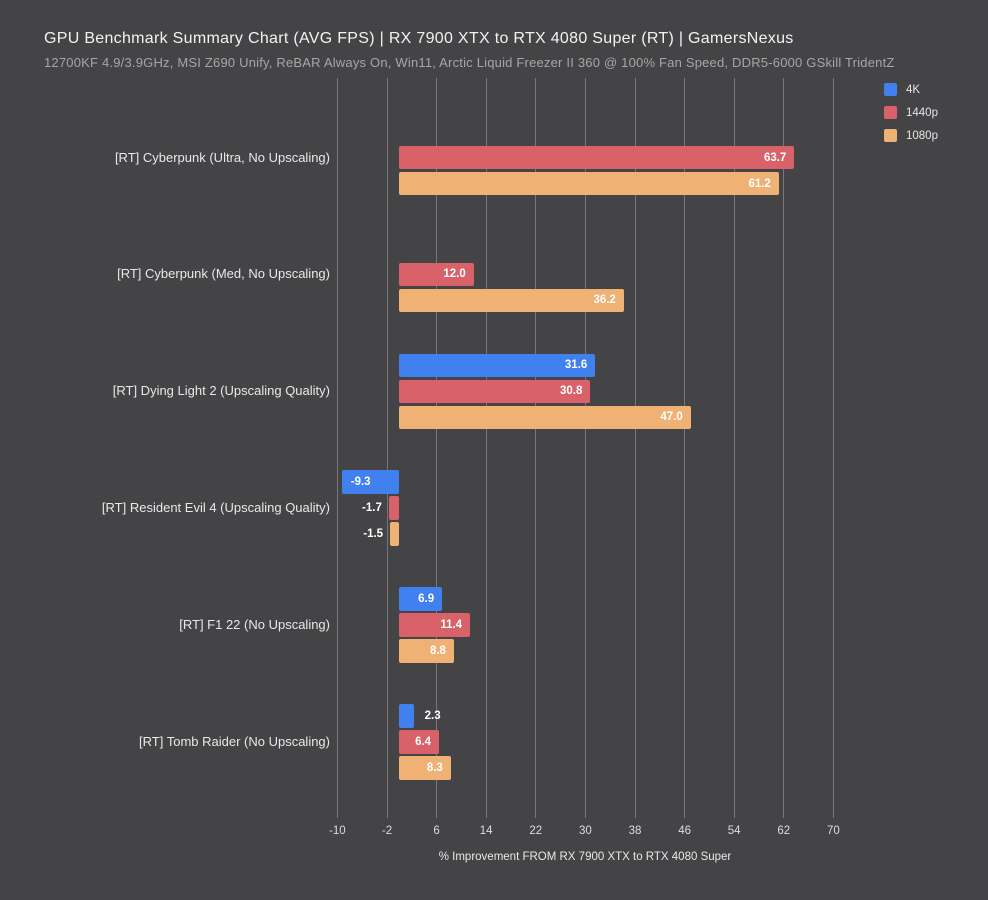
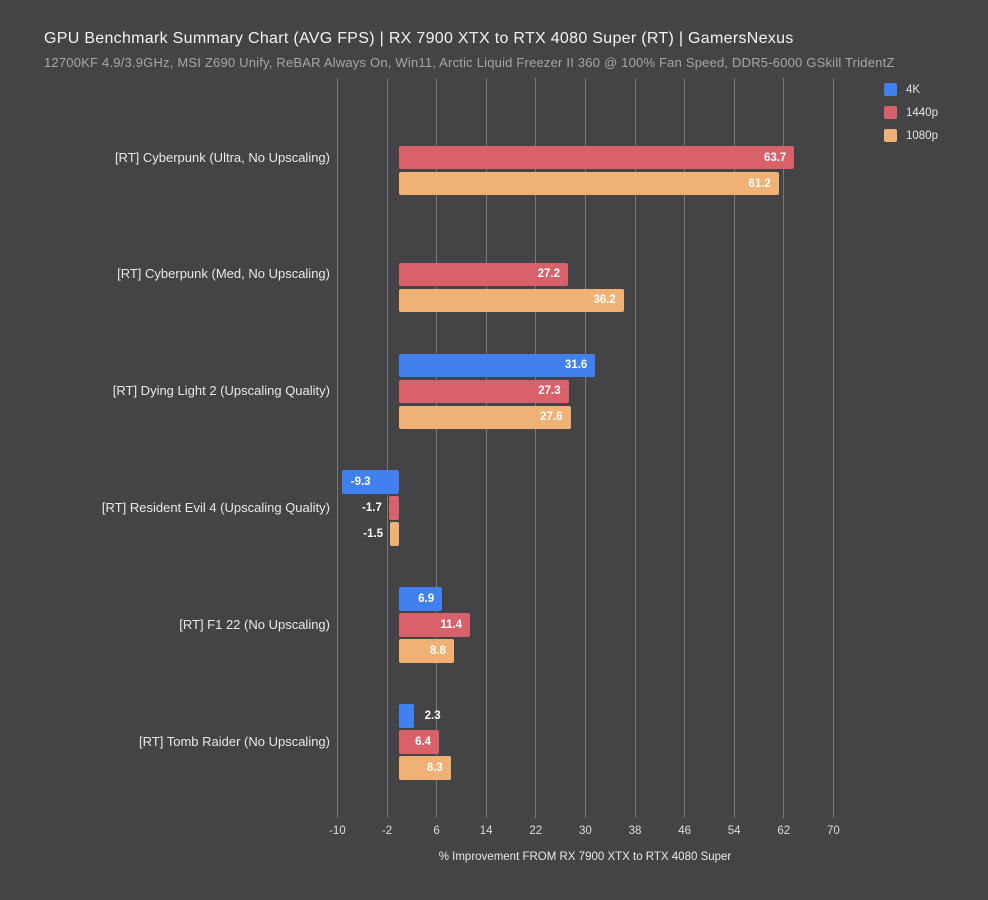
1440p/[RT] Cyberpunk (Med, No Upscaling): 12.0 -> 27.2
1440p/[RT] Dying Light 2 (Upscaling Quality): 30.8 -> 27.3
1080p/[RT] Dying Light 2 (Upscaling Quality): 47.0 -> 27.6
